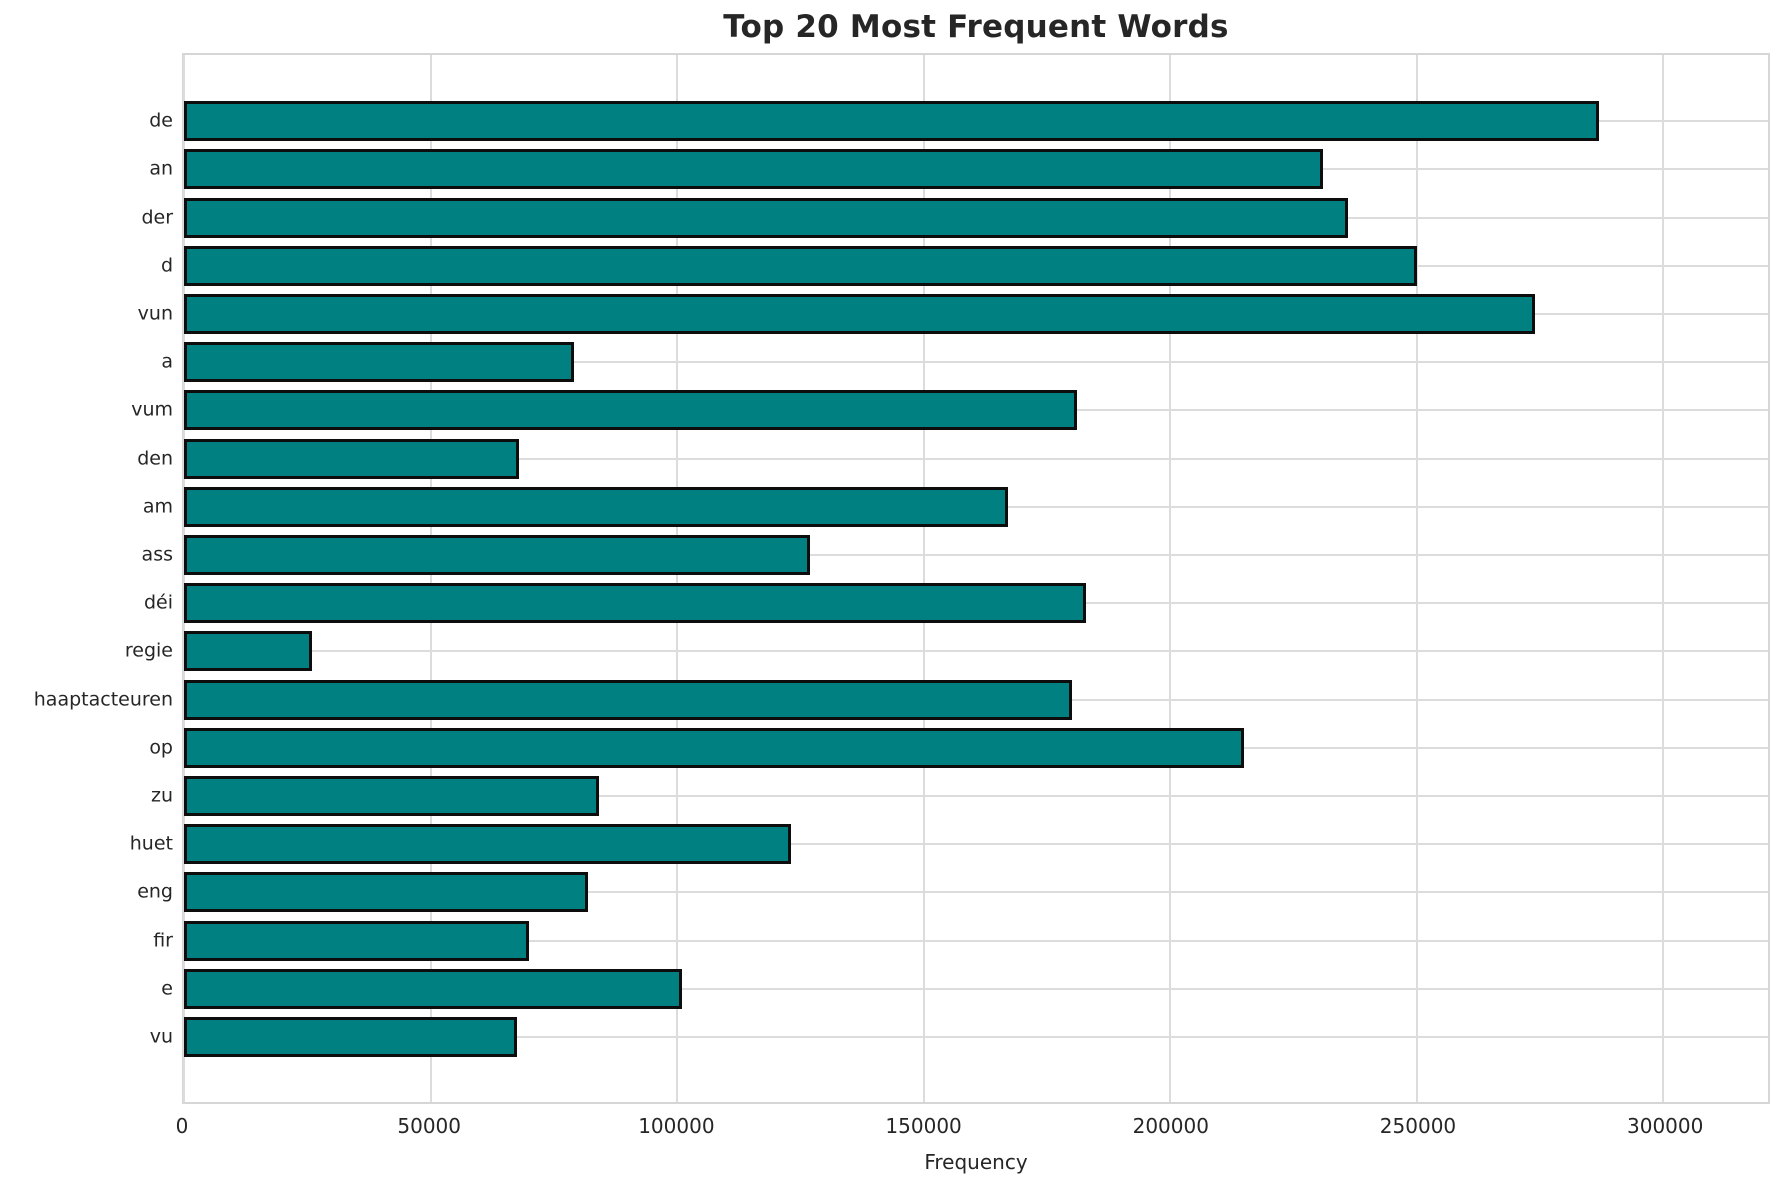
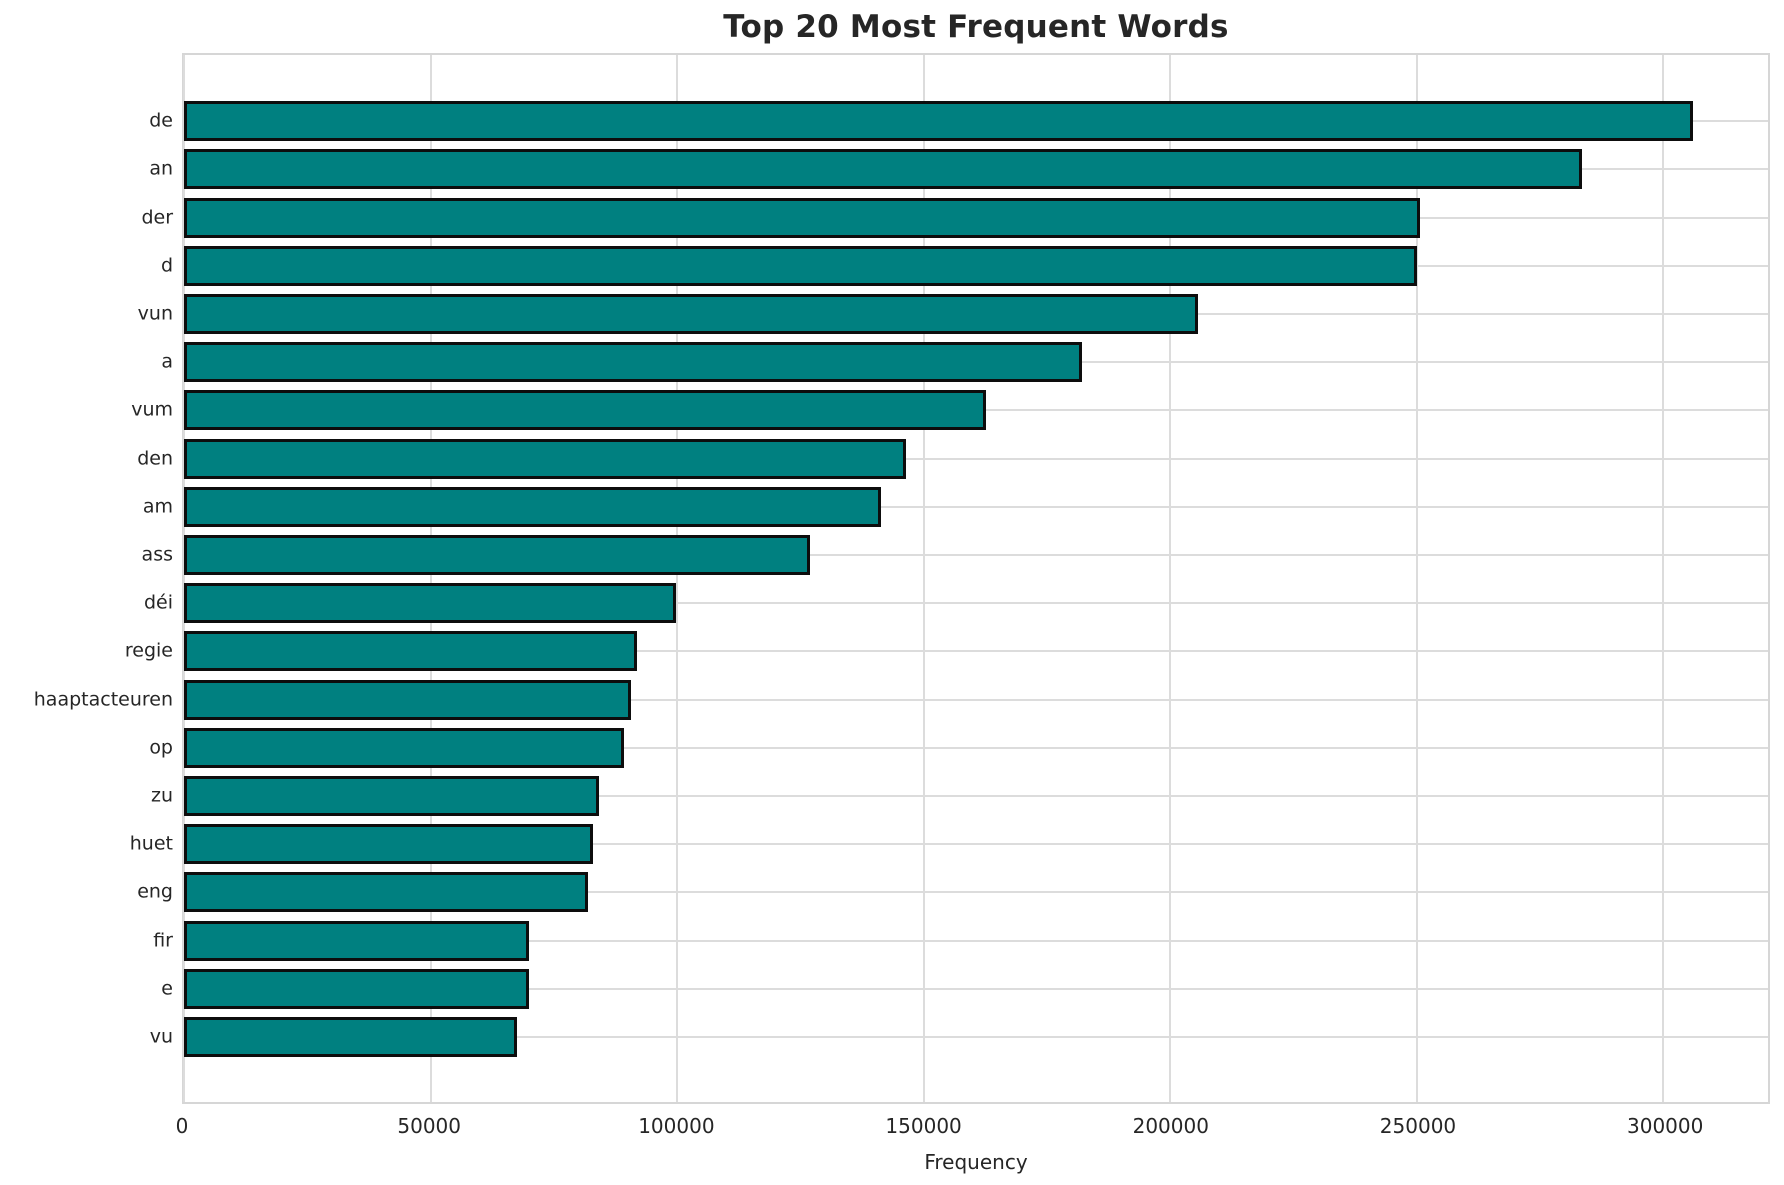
de: 287000 -> 306000
an: 231000 -> 283000
der: 236000 -> 251000
vun: 274000 -> 206000
a: 79000 -> 182000
vum: 181000 -> 163000
den: 68000 -> 146000
am: 167000 -> 141000
déi: 183000 -> 100000
regie: 26000 -> 92000
haaptacteuren: 180000 -> 91000
op: 215000 -> 89000
huet: 123000 -> 83000
e: 101000 -> 70000
